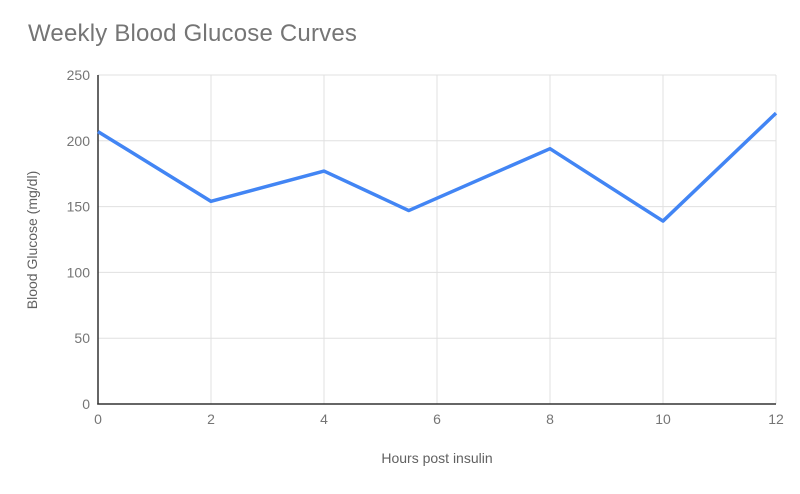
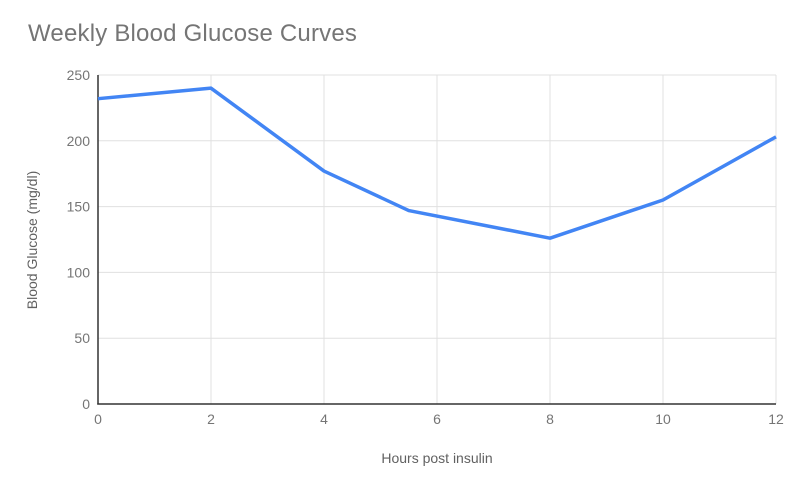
0: 207 -> 232
2: 154 -> 240
8: 194 -> 126
10: 139 -> 155
12: 221 -> 203
